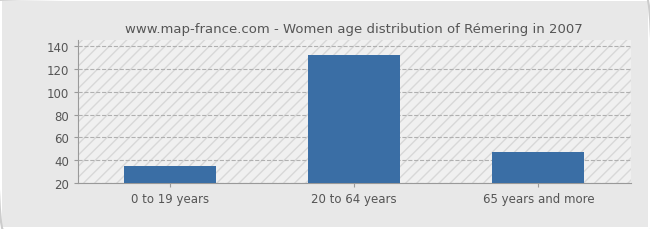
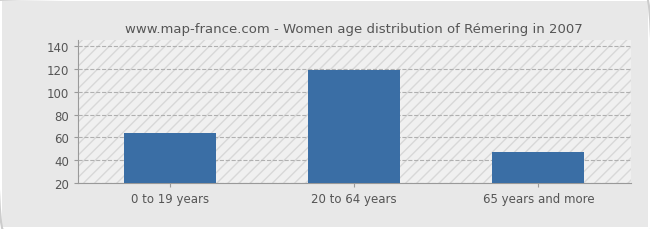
0 to 19 years: 35 -> 64
20 to 64 years: 132 -> 119
